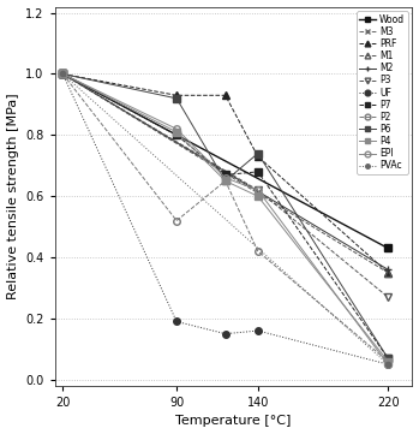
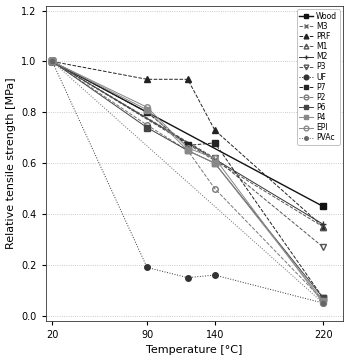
P2/90: 0.52 -> 0.75
P6/90: 0.92 -> 0.74
P2/140: 0.42 -> 0.50
P6/140: 0.74 -> 0.60
